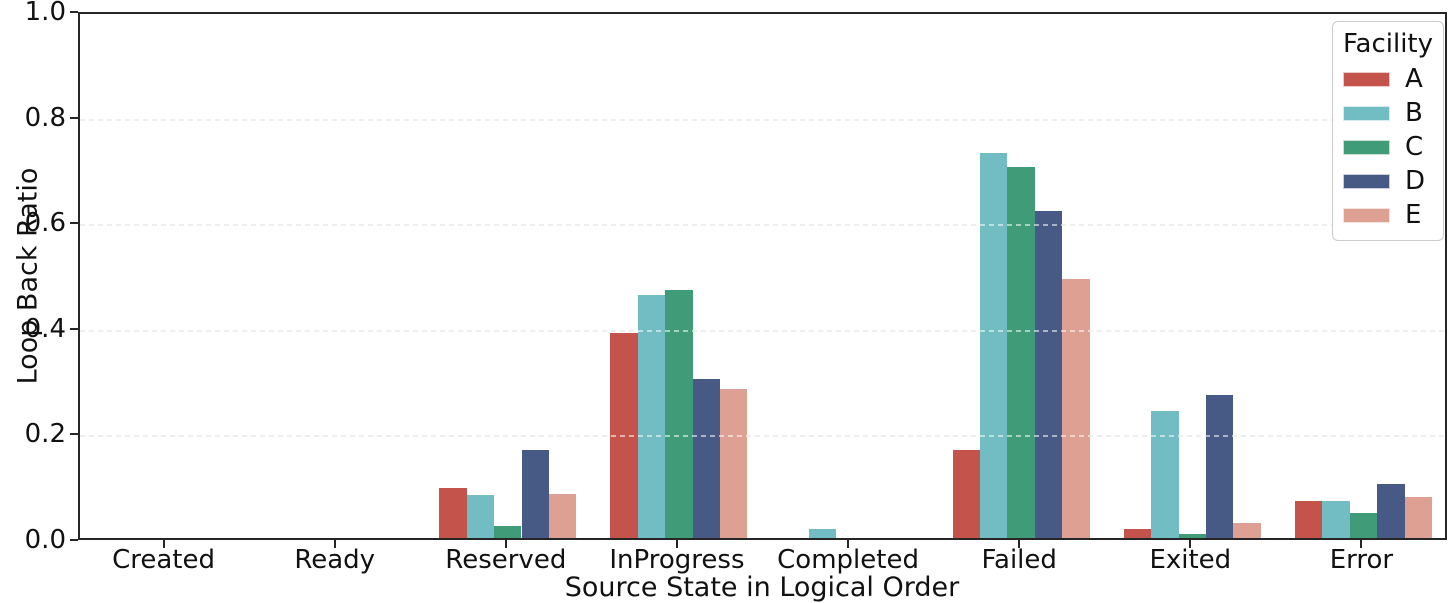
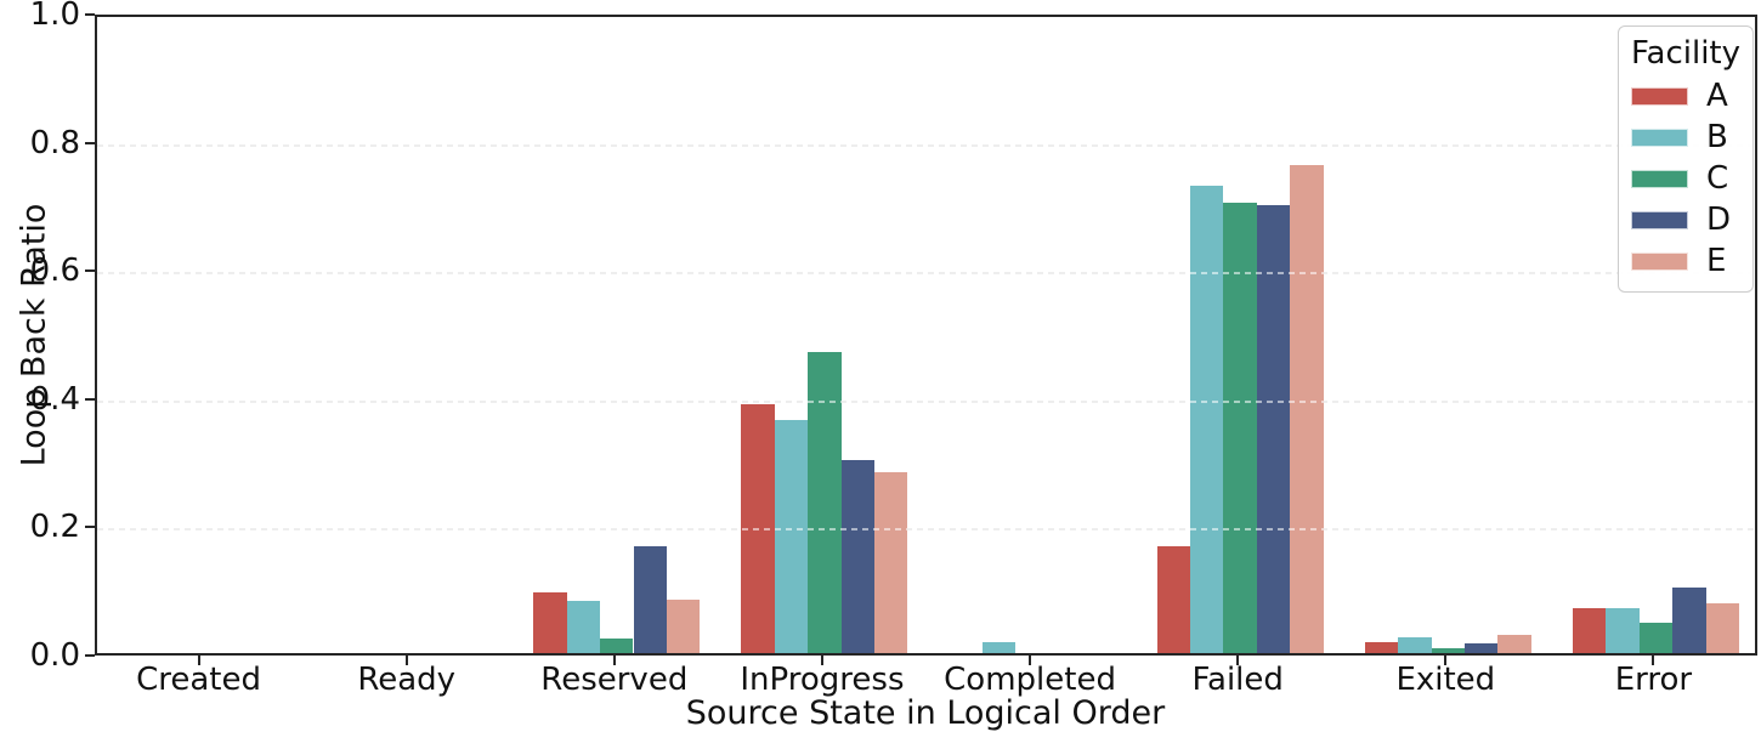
B/InProgress: 0.46 -> 0.36
D/Failed: 0.62 -> 0.70
E/Failed: 0.49 -> 0.76
B/Exited: 0.24 -> 0.02
D/Exited: 0.27 -> 0.01
